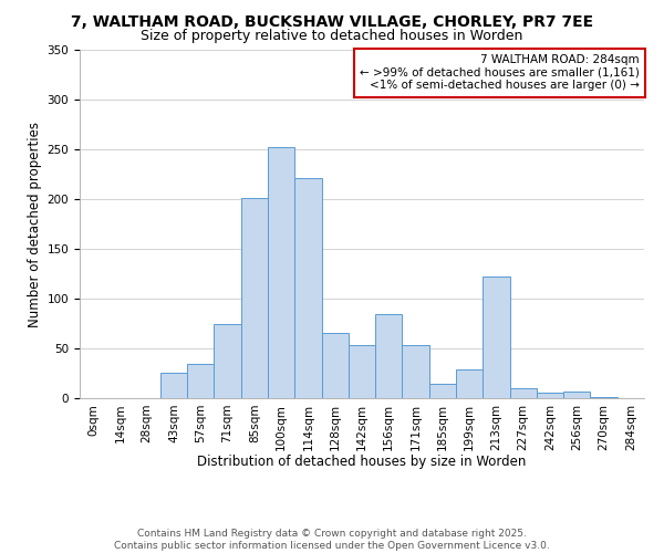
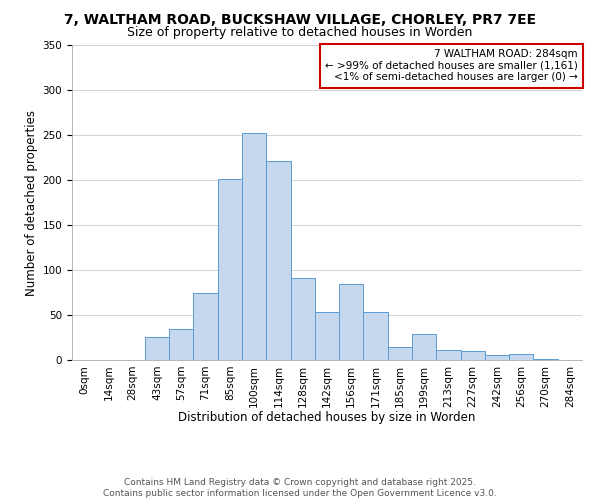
128sqm: 66 -> 91
213sqm: 122 -> 11
